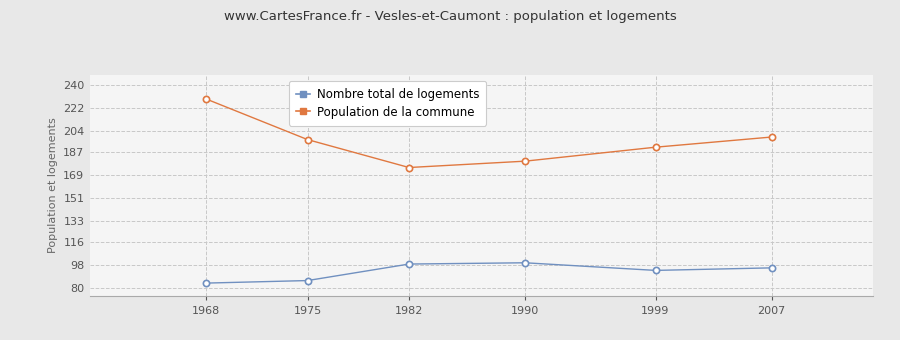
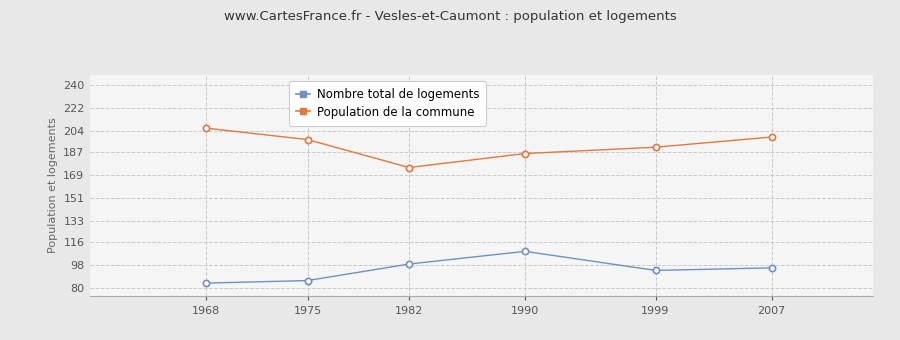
Population de la commune/1968: 229 -> 206
Nombre total de logements/1990: 100 -> 109
Population de la commune/1990: 180 -> 186
